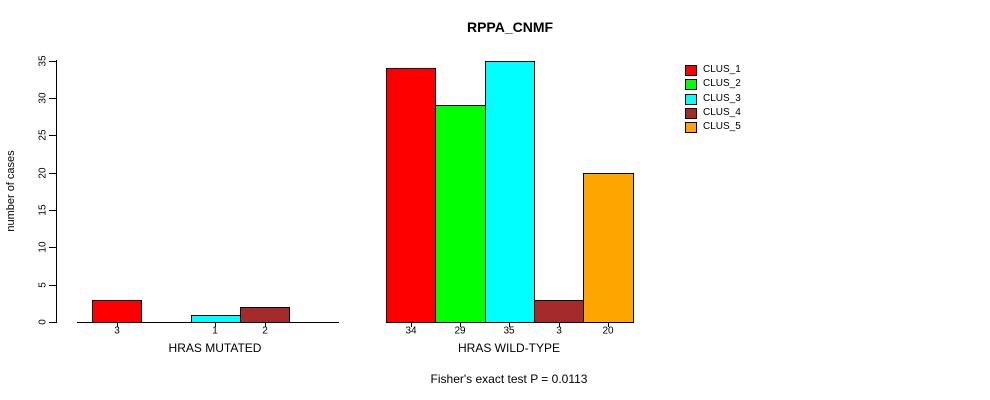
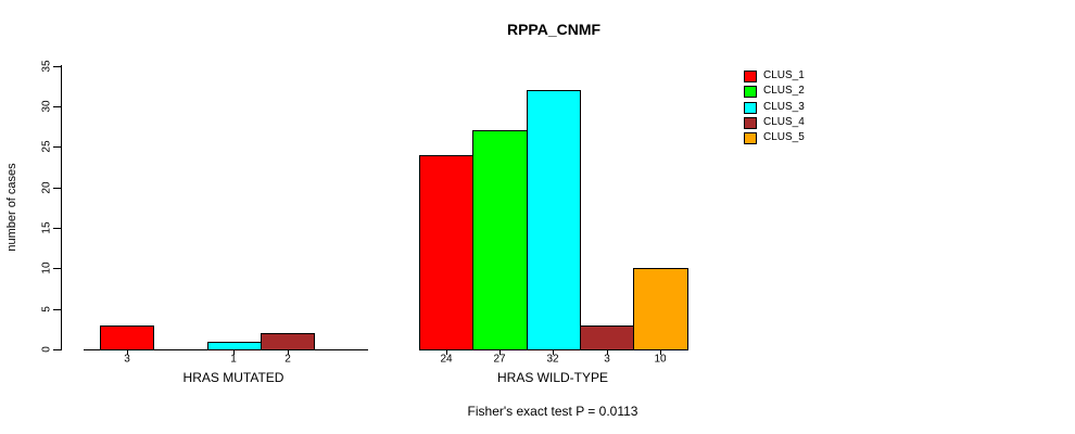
CLUS_1/HRAS WILD-TYPE: 34 -> 24
CLUS_2/HRAS WILD-TYPE: 29 -> 27
CLUS_3/HRAS WILD-TYPE: 35 -> 32
CLUS_5/HRAS WILD-TYPE: 20 -> 10
